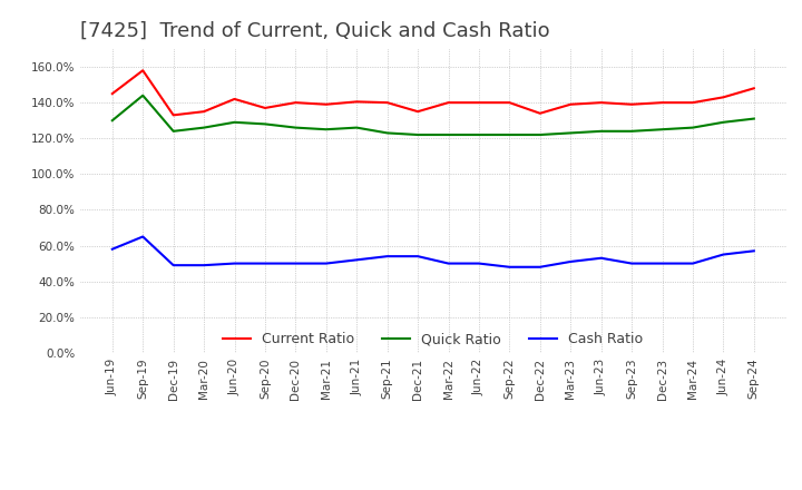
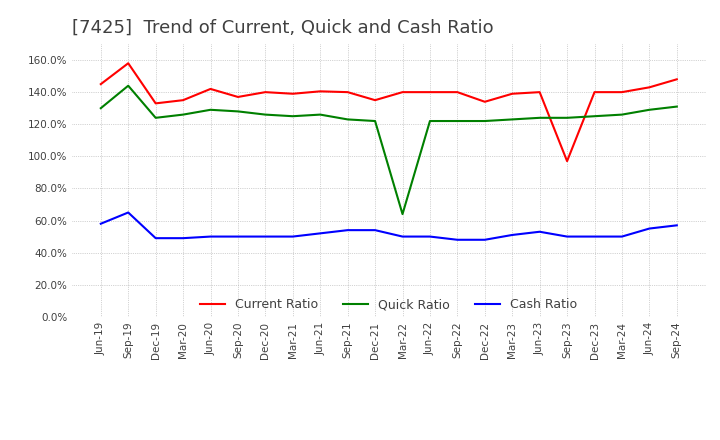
Quick Ratio/Mar-22: 122% -> 64%
Current Ratio/Sep-23: 139% -> 97%
